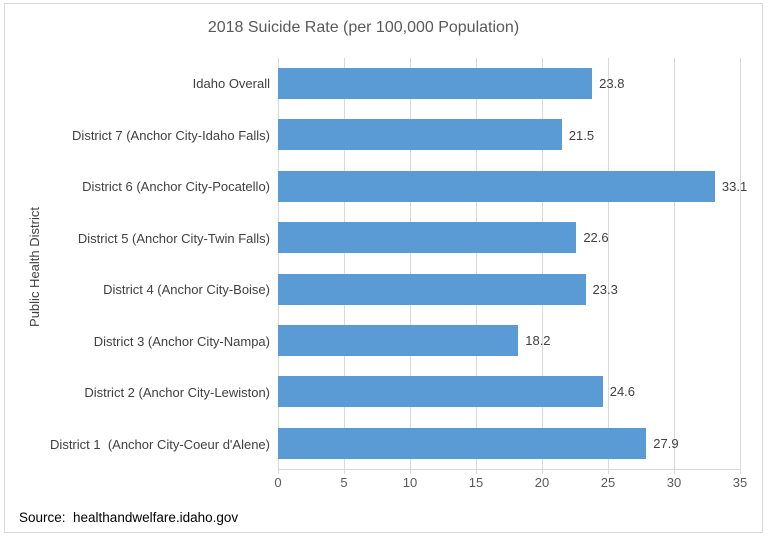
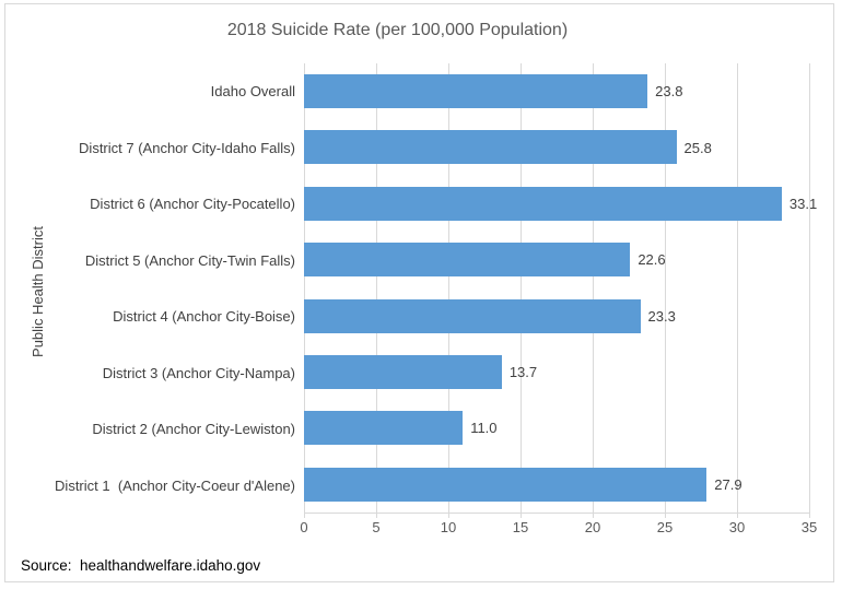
District 7 (Anchor City-Idaho Falls): 21.5 -> 25.8
District 3 (Anchor City-Nampa): 18.2 -> 13.7
District 2 (Anchor City-Lewiston): 24.6 -> 11.0
